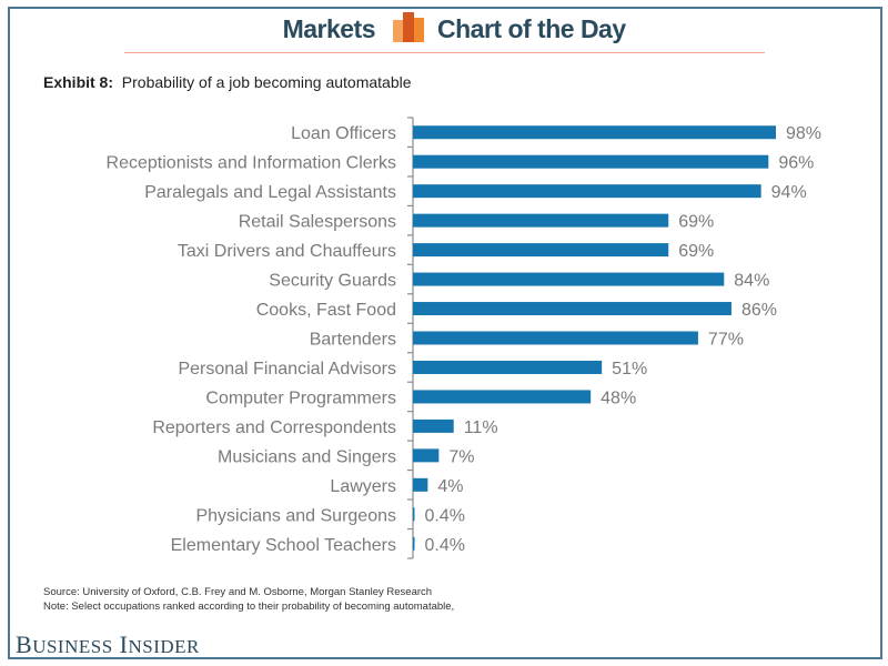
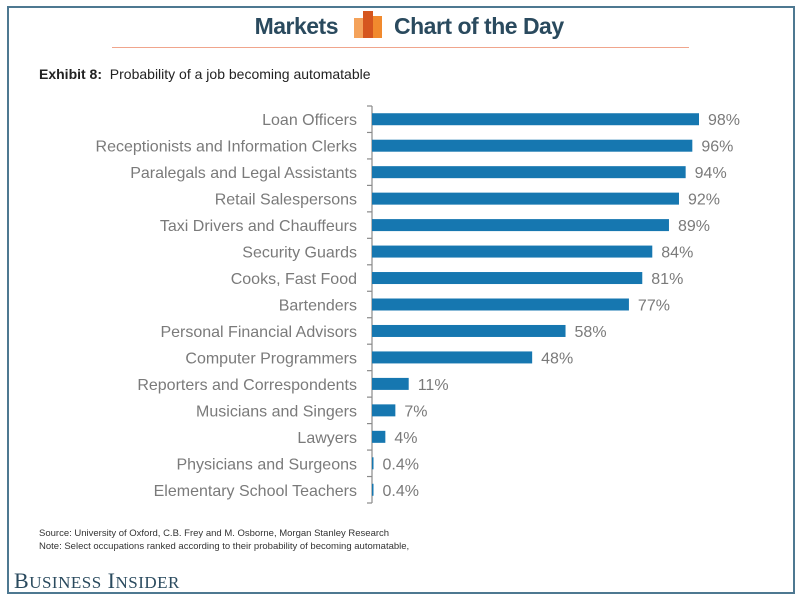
Retail Salespersons: 69% -> 92%
Taxi Drivers and Chauffeurs: 69% -> 89%
Cooks, Fast Food: 86% -> 81%
Personal Financial Advisors: 51% -> 58%
